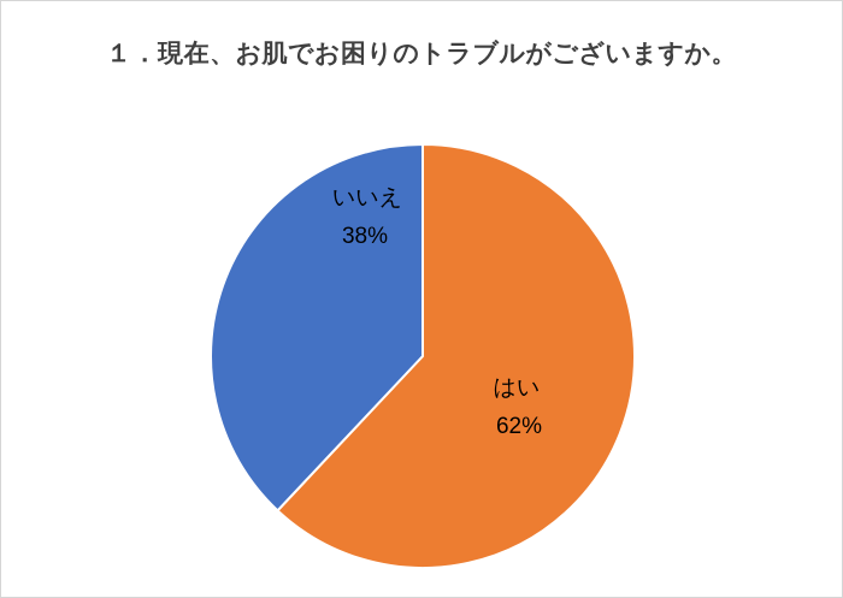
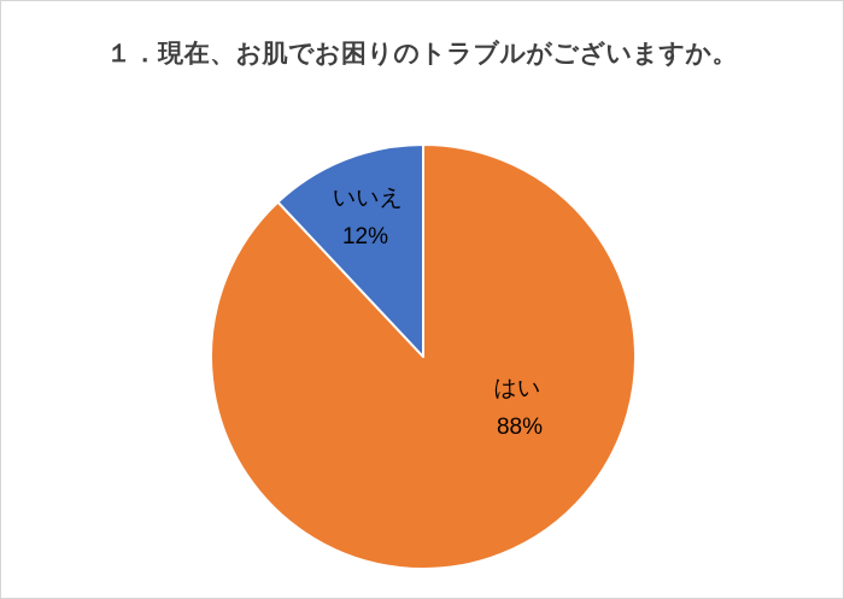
はい: 62% -> 88%
いいえ: 38% -> 12%
